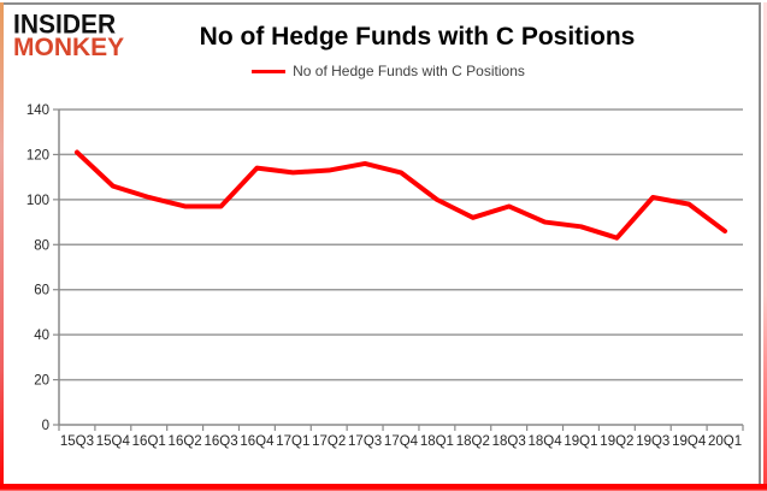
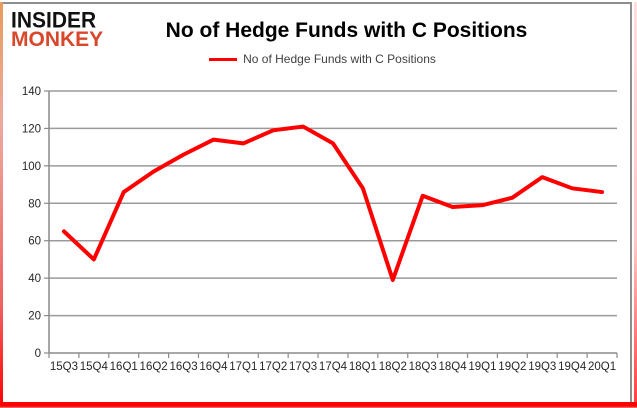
15Q3: 121 -> 65
15Q4: 106 -> 50
16Q1: 101 -> 86
16Q3: 97 -> 106
17Q2: 113 -> 119
17Q3: 116 -> 121
18Q1: 100 -> 88
18Q2: 92 -> 39
18Q3: 97 -> 84
18Q4: 90 -> 78
19Q1: 88 -> 79
19Q3: 101 -> 94
19Q4: 98 -> 88
